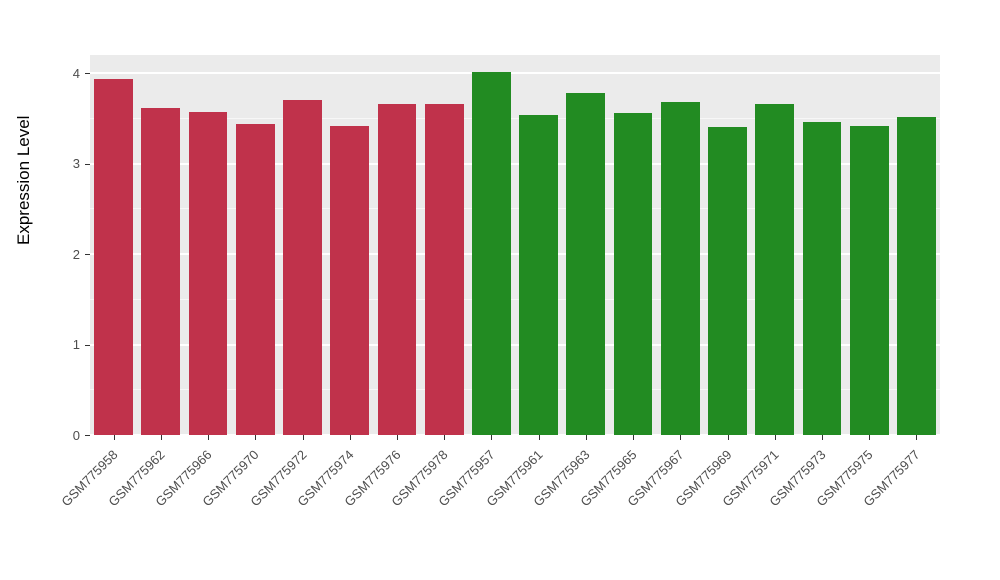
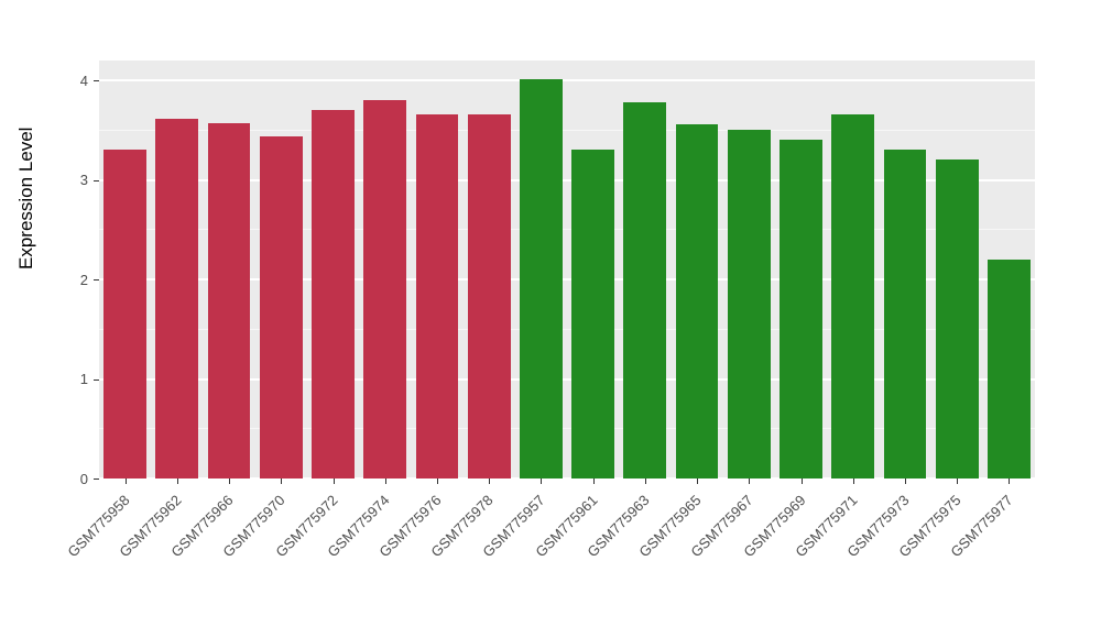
GSM775958: 3.9 -> 3.3
GSM775974: 3.4 -> 3.8
GSM775961: 3.5 -> 3.3
GSM775967: 3.7 -> 3.5
GSM775973: 3.5 -> 3.3
GSM775975: 3.4 -> 3.2
GSM775977: 3.5 -> 2.2
